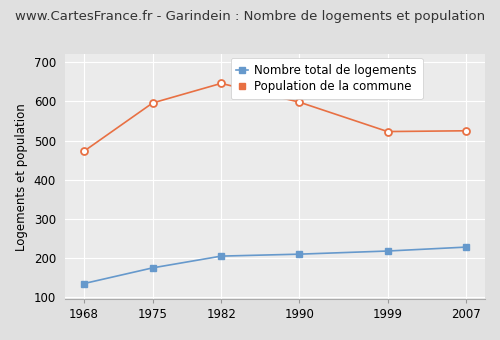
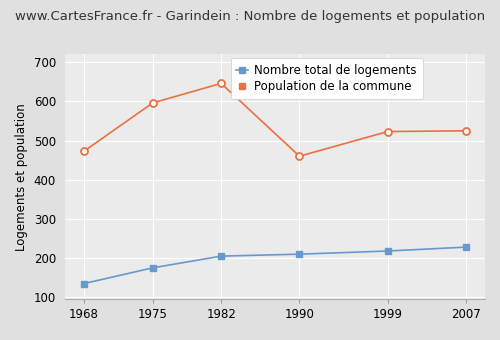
Population de la commune/1990: 598 -> 460
